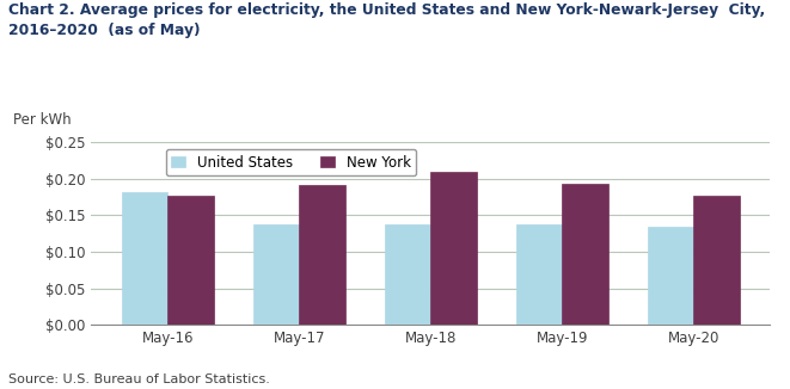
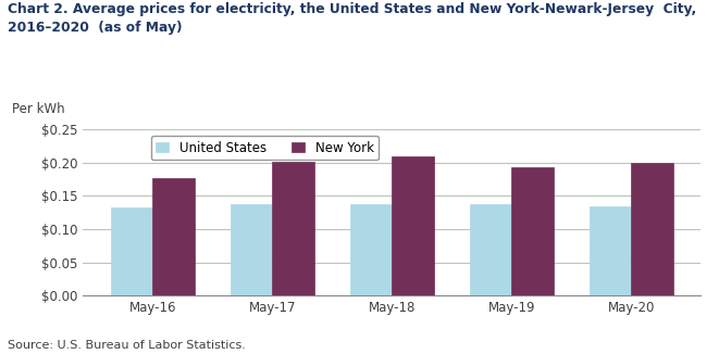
United States/May-16: $0.182 -> $0.133
New York/May-17: $0.192 -> $0.201
New York/May-20: $0.176 -> $0.200
